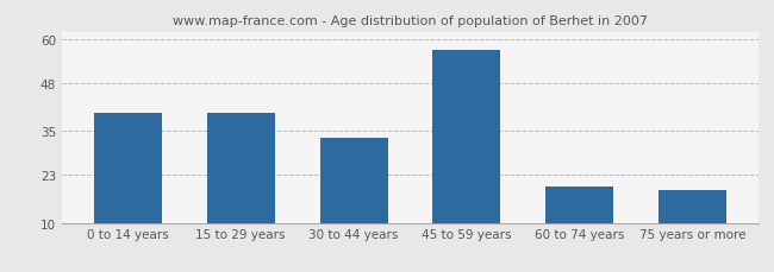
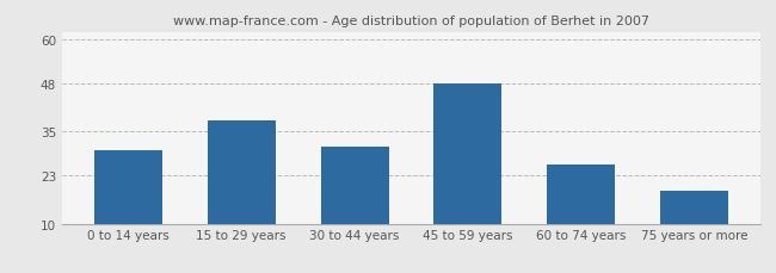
0 to 14 years: 40 -> 30
15 to 29 years: 40 -> 38
30 to 44 years: 33 -> 31
45 to 59 years: 57 -> 48
60 to 74 years: 20 -> 26
